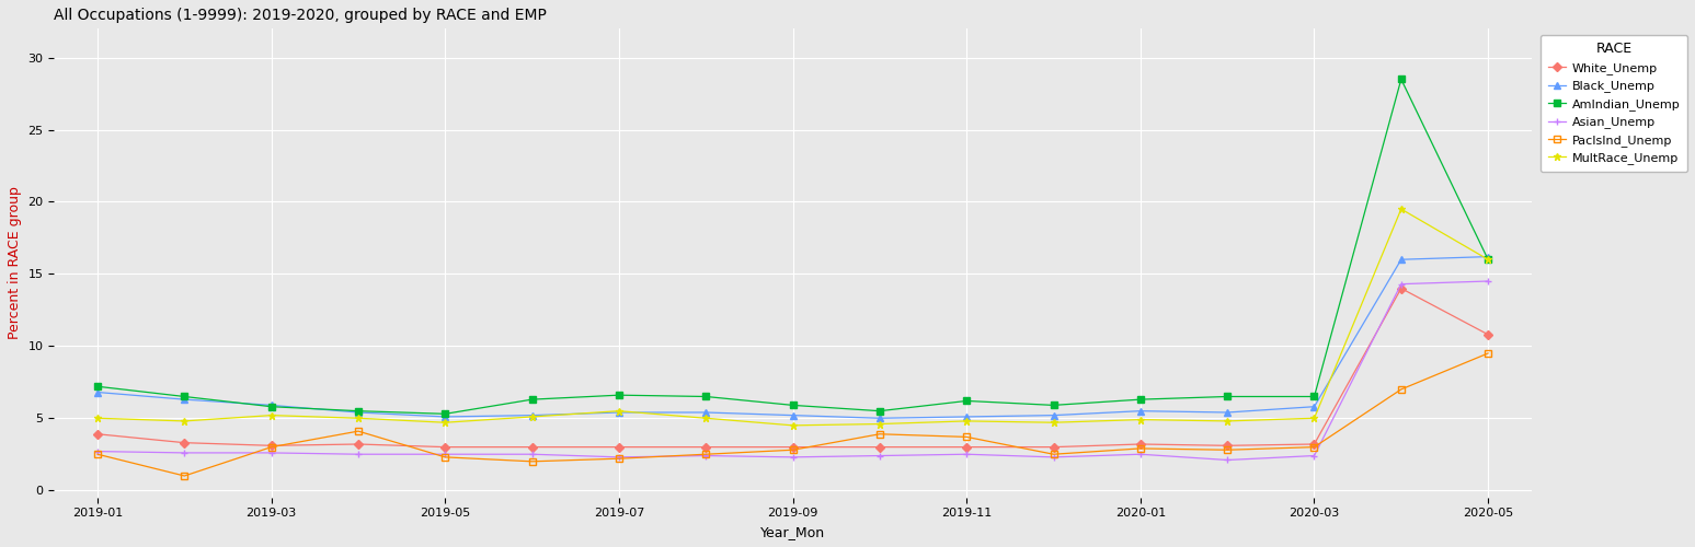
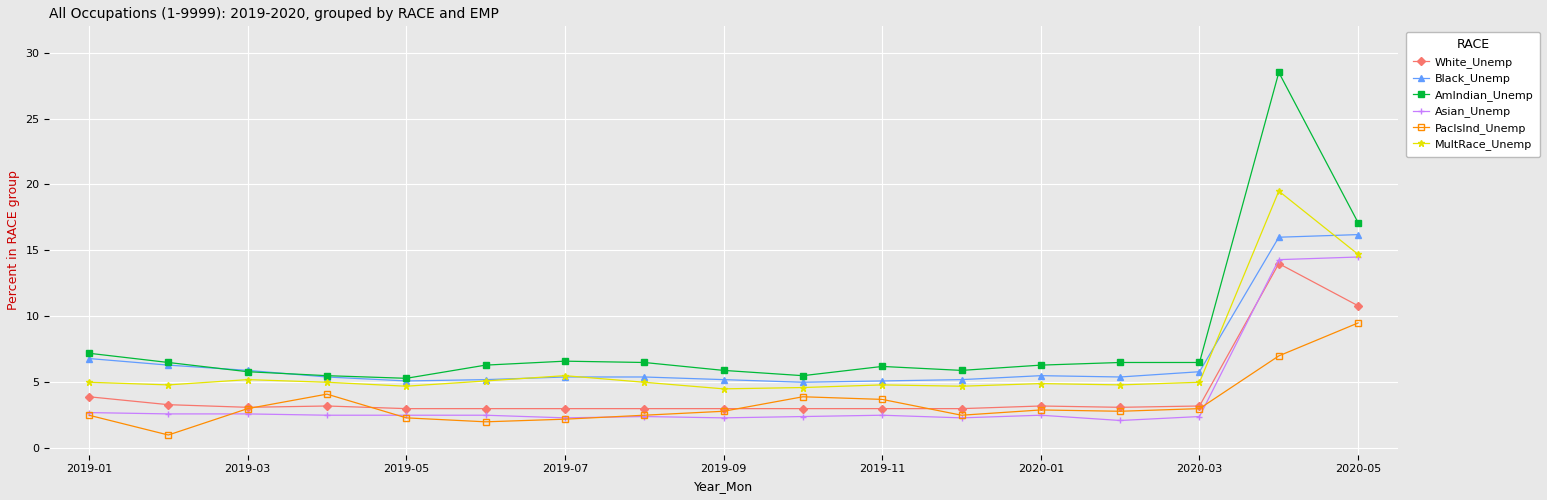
AmIndian_Unemp/2020-05: 16.0 -> 17.1
MultRace_Unemp/2020-05: 16.0 -> 14.7
